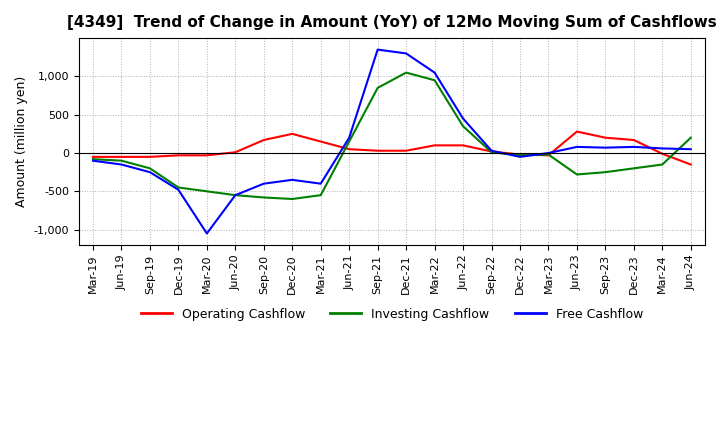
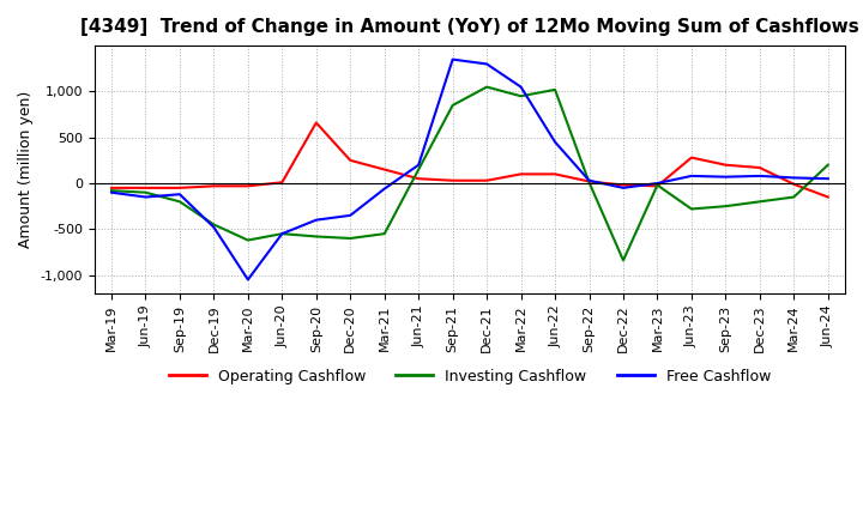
Free Cashflow/Sep-19: -250 -> -120
Investing Cashflow/Mar-20: -500 -> -620
Operating Cashflow/Sep-20: 170 -> 660
Free Cashflow/Mar-21: -400 -> -60
Investing Cashflow/Jun-22: 350 -> 1,020
Investing Cashflow/Dec-22: -30 -> -840
